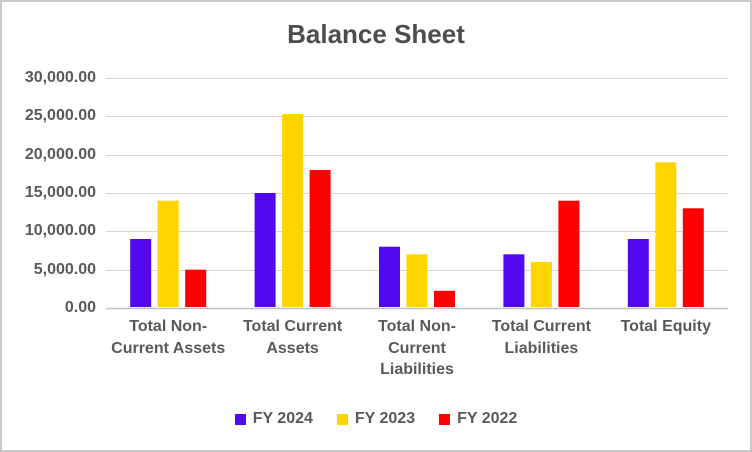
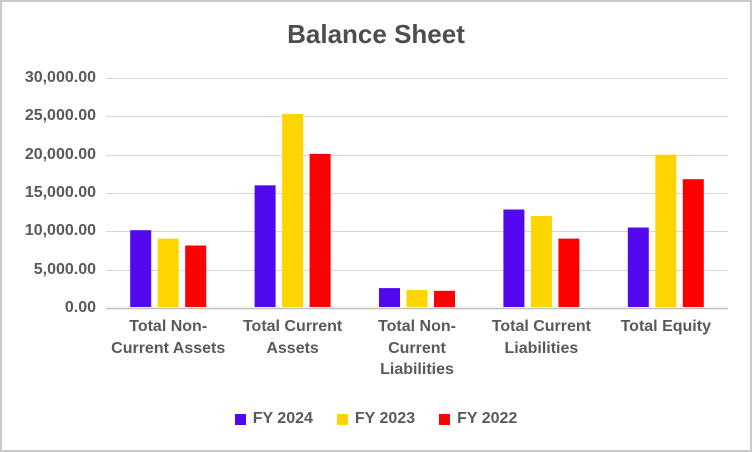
FY 2024/Total Non-Current Assets: 9000 -> 10000
FY 2023/Total Non-Current Assets: 14000 -> 9000
FY 2022/Total Non-Current Assets: 5000 -> 8000
FY 2024/Total Current Assets: 15000 -> 16000
FY 2022/Total Current Assets: 18000 -> 20000
FY 2024/Total Non-Current Liabilities: 8000 -> 3000
FY 2023/Total Non-Current Liabilities: 7000 -> 2000
FY 2024/Total Current Liabilities: 7000 -> 13000
FY 2023/Total Current Liabilities: 6000 -> 12000
FY 2022/Total Current Liabilities: 14000 -> 9000
FY 2024/Total Equity: 9000 -> 10000
FY 2023/Total Equity: 19000 -> 20000
FY 2022/Total Equity: 13000 -> 17000
